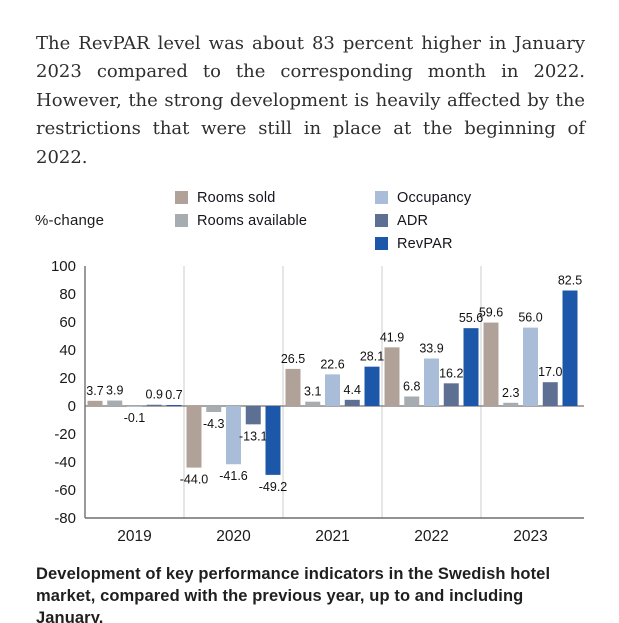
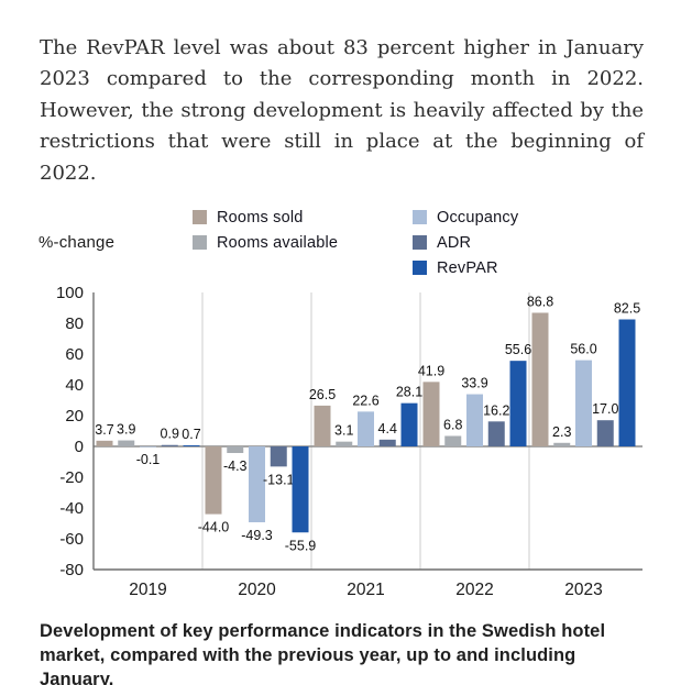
Occupancy/2020: -41.6 -> -49.3
RevPAR/2020: -49.2 -> -55.9
Rooms sold/2023: 59.6 -> 86.8
